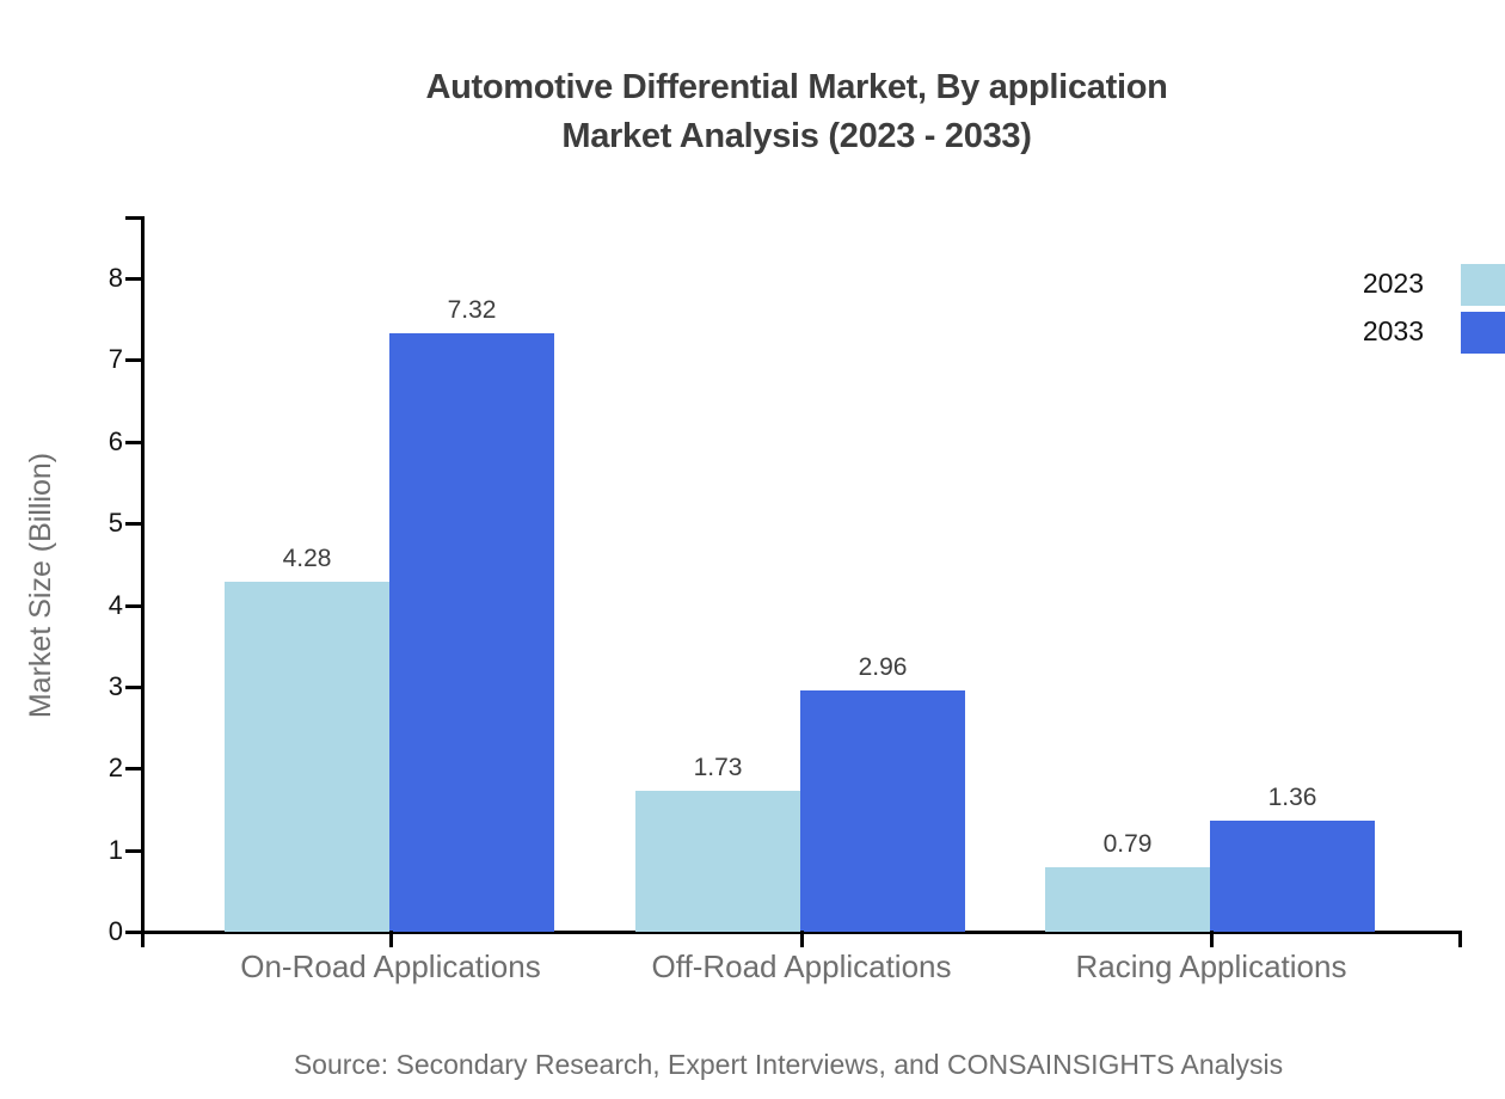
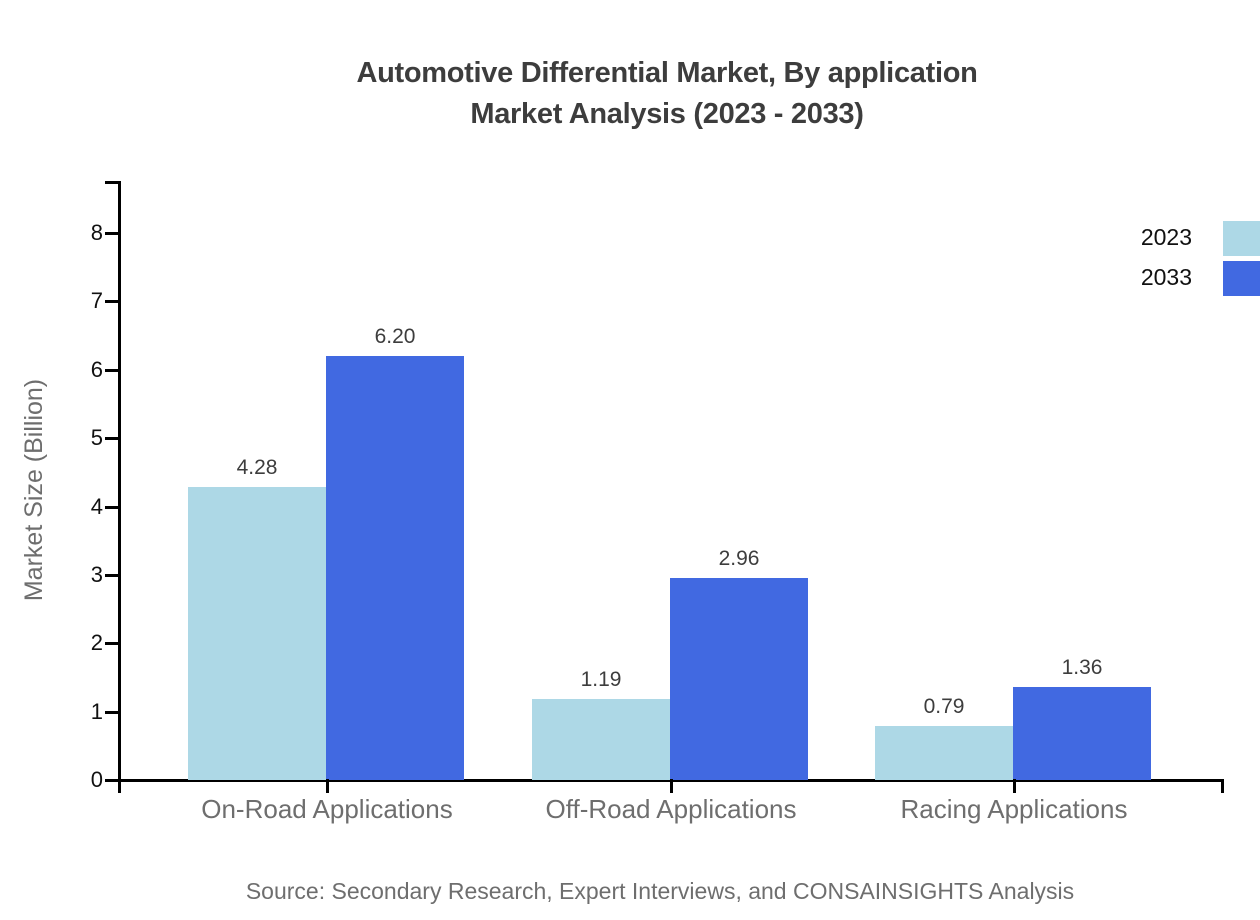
2033/On-Road Applications: 7.32 -> 6.20
2023/Off-Road Applications: 1.73 -> 1.19
